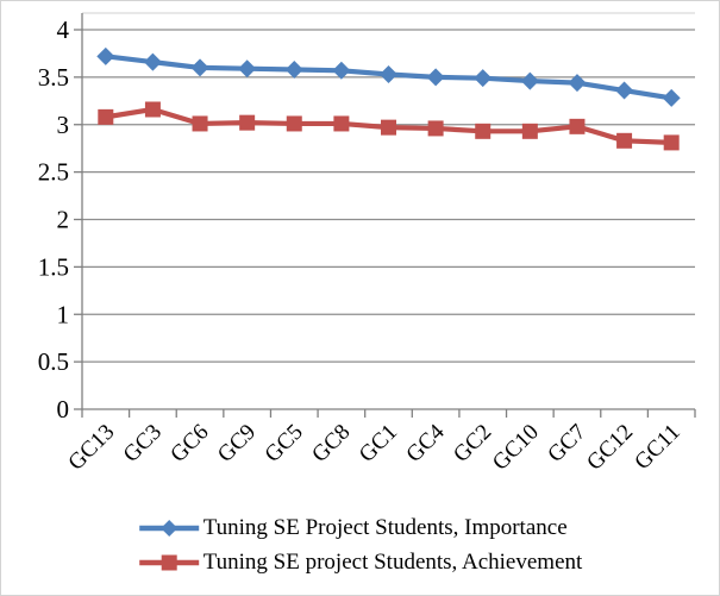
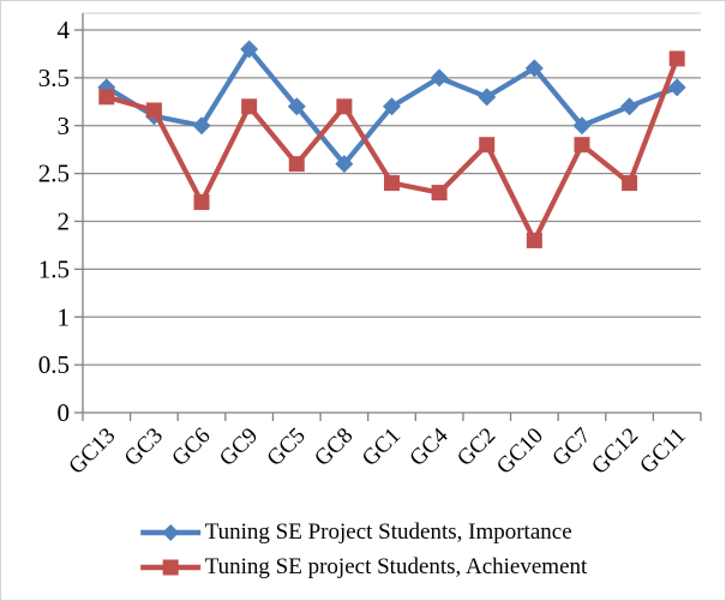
Tuning SE Project Students, Importance/GC13: 3.7 -> 3.4
Tuning SE project Students, Achievement/GC13: 3.1 -> 3.3
Tuning SE Project Students, Importance/GC3: 3.7 -> 3.1
Tuning SE Project Students, Importance/GC6: 3.6 -> 3.0
Tuning SE project Students, Achievement/GC6: 3.0 -> 2.2
Tuning SE Project Students, Importance/GC9: 3.6 -> 3.8
Tuning SE project Students, Achievement/GC9: 3.0 -> 3.2
Tuning SE Project Students, Importance/GC5: 3.6 -> 3.2
Tuning SE project Students, Achievement/GC5: 3.0 -> 2.6
Tuning SE Project Students, Importance/GC8: 3.6 -> 2.6
Tuning SE project Students, Achievement/GC8: 3.0 -> 3.2
Tuning SE Project Students, Importance/GC1: 3.5 -> 3.2
Tuning SE project Students, Achievement/GC1: 3.0 -> 2.4
Tuning SE project Students, Achievement/GC4: 3.0 -> 2.3
Tuning SE Project Students, Importance/GC2: 3.5 -> 3.3
Tuning SE project Students, Achievement/GC2: 2.9 -> 2.8
Tuning SE Project Students, Importance/GC10: 3.5 -> 3.6
Tuning SE project Students, Achievement/GC10: 2.9 -> 1.8
Tuning SE Project Students, Importance/GC7: 3.4 -> 3.0
Tuning SE project Students, Achievement/GC7: 3.0 -> 2.8
Tuning SE Project Students, Importance/GC12: 3.4 -> 3.2
Tuning SE project Students, Achievement/GC12: 2.8 -> 2.4
Tuning SE Project Students, Importance/GC11: 3.3 -> 3.4
Tuning SE project Students, Achievement/GC11: 2.8 -> 3.7
